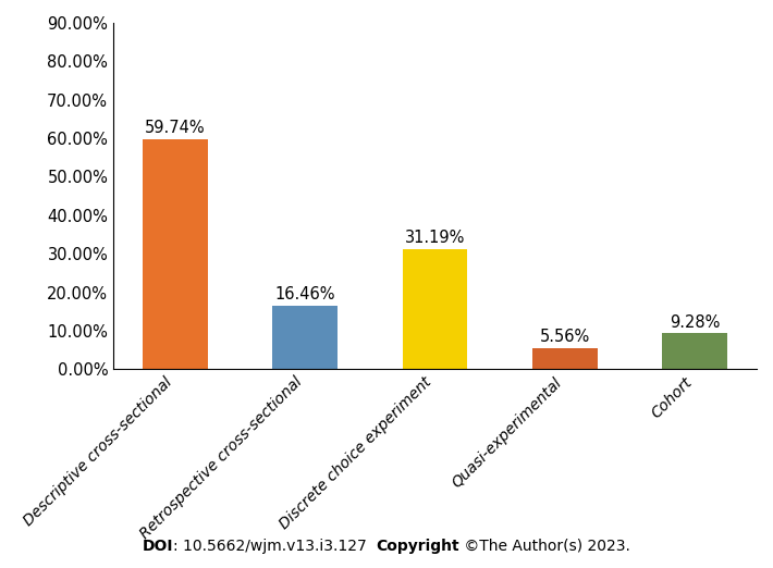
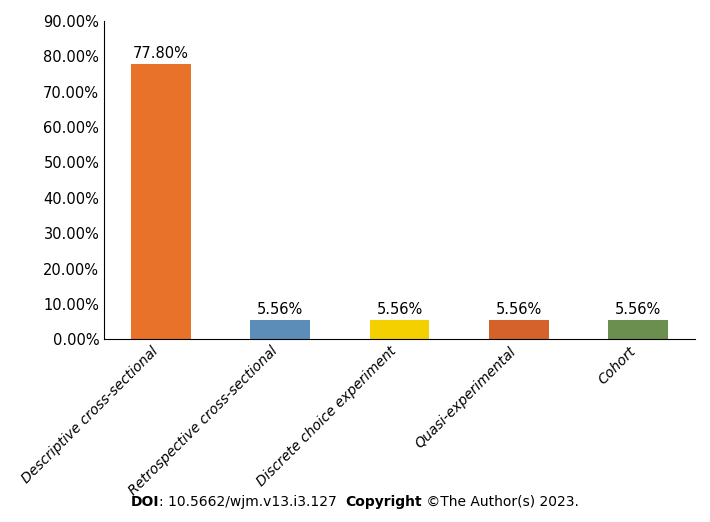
Descriptive cross-sectional: 59.74% -> 77.80%
Retrospective cross-sectional: 16.46% -> 5.56%
Discrete choice experiment: 31.19% -> 5.56%
Cohort: 9.28% -> 5.56%
